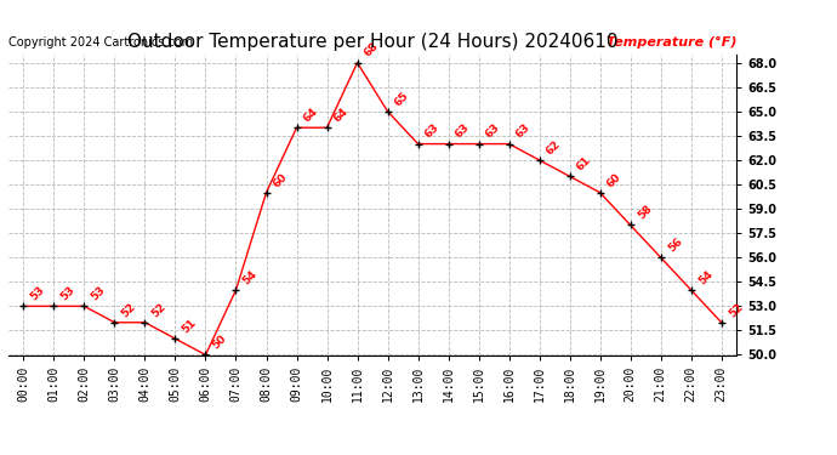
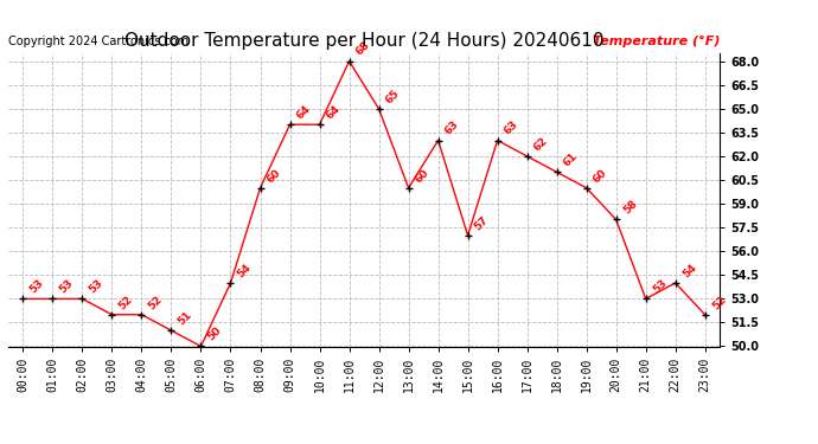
13:00: 63 -> 60
15:00: 63 -> 57
21:00: 56 -> 53
